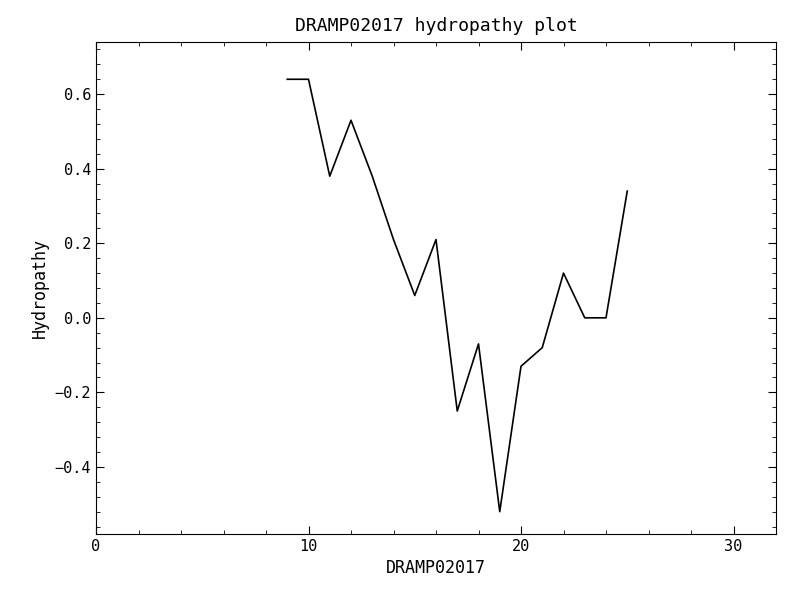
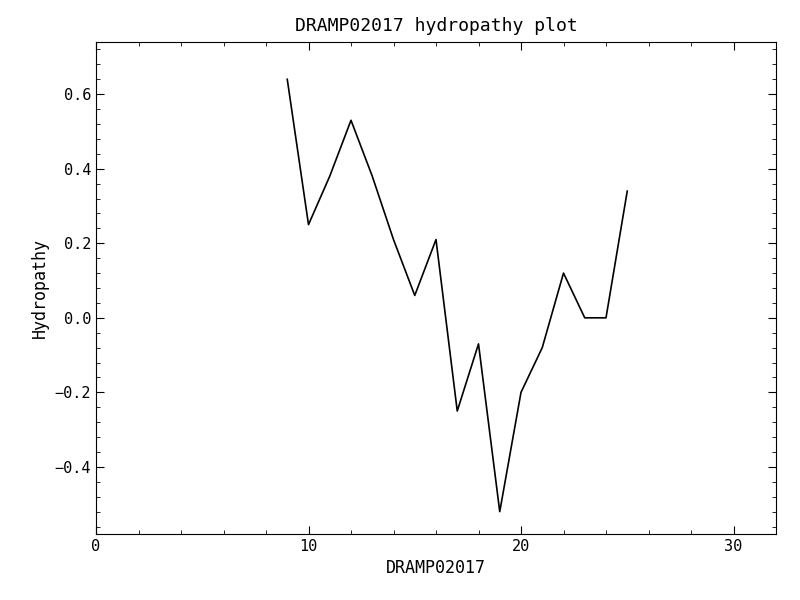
10: 0.64 -> 0.25
20: -0.13 -> -0.20
